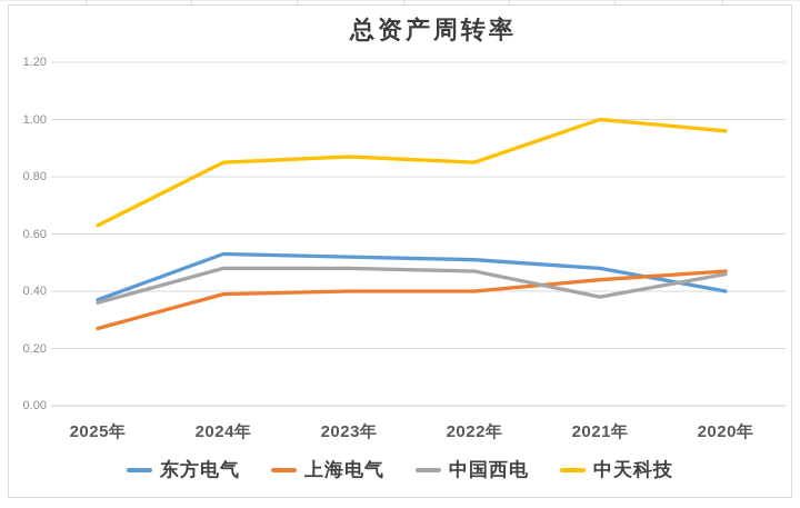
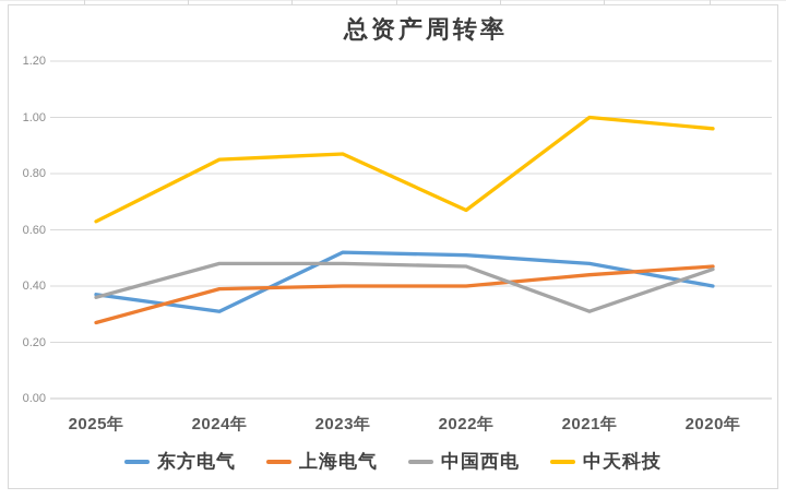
东方电气/2024年: 0.53 -> 0.31
中天科技/2022年: 0.85 -> 0.67
中国西电/2021年: 0.38 -> 0.31
